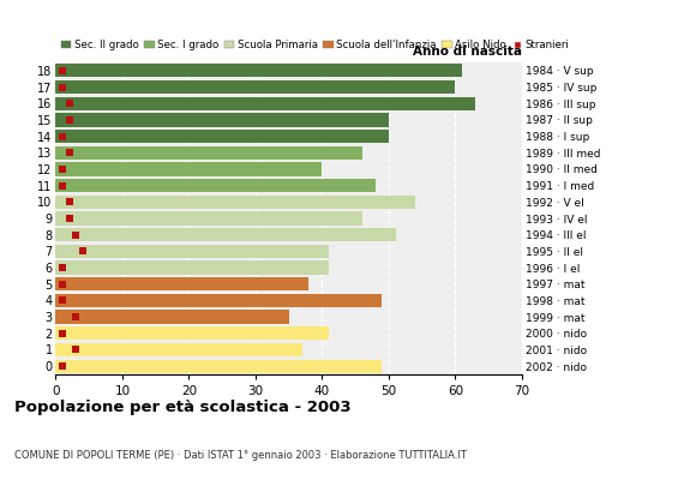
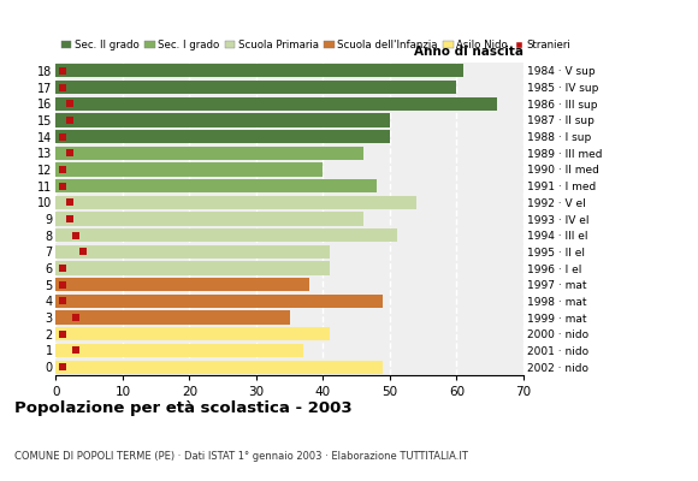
16: 63 -> 66
